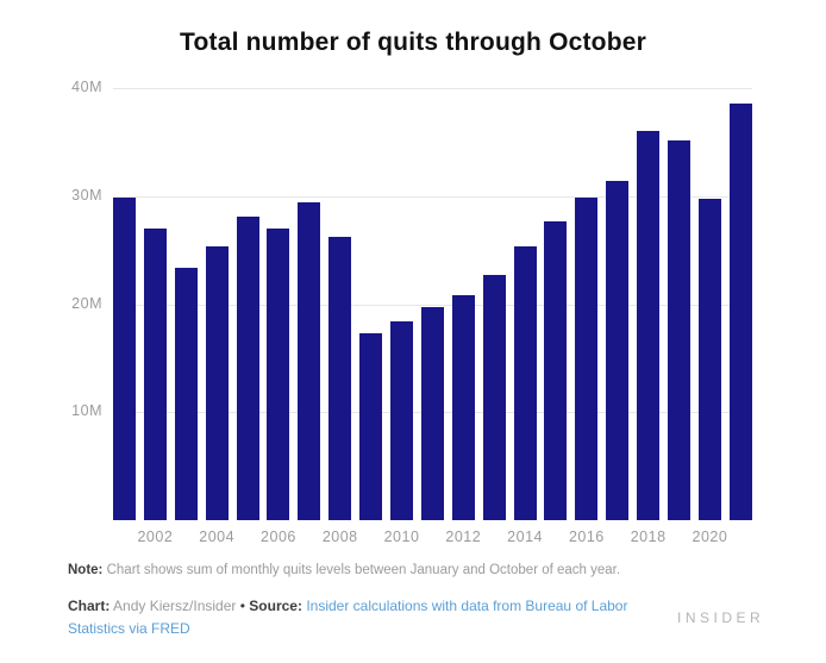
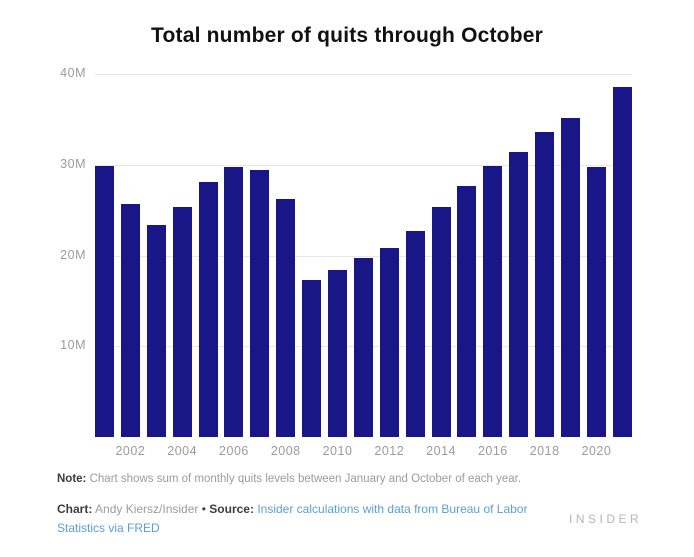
2002: 27M -> 26M
2006: 27M -> 30M
2018: 36M -> 34M
